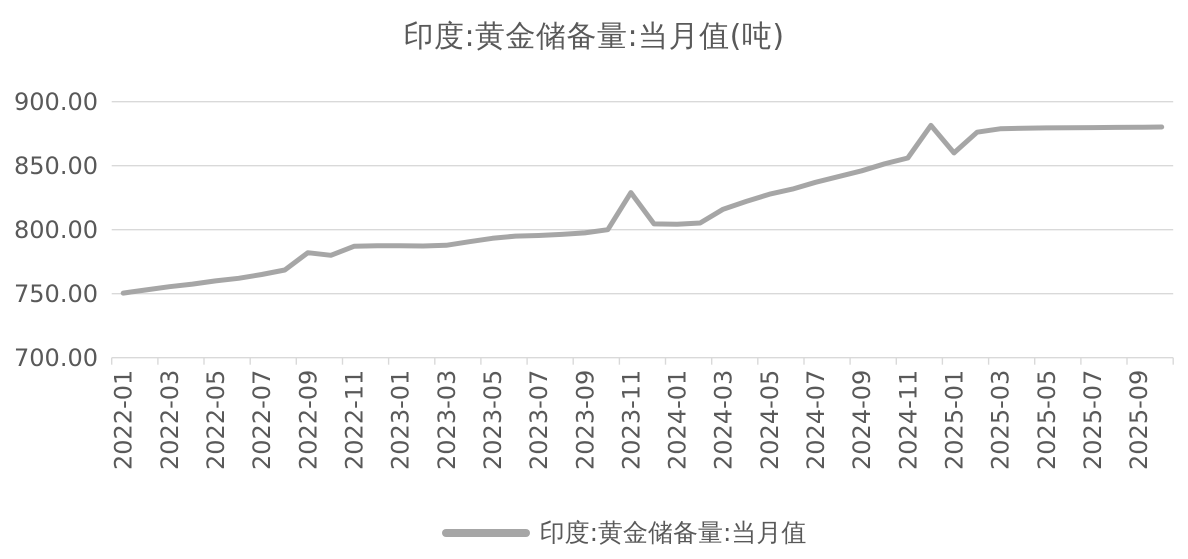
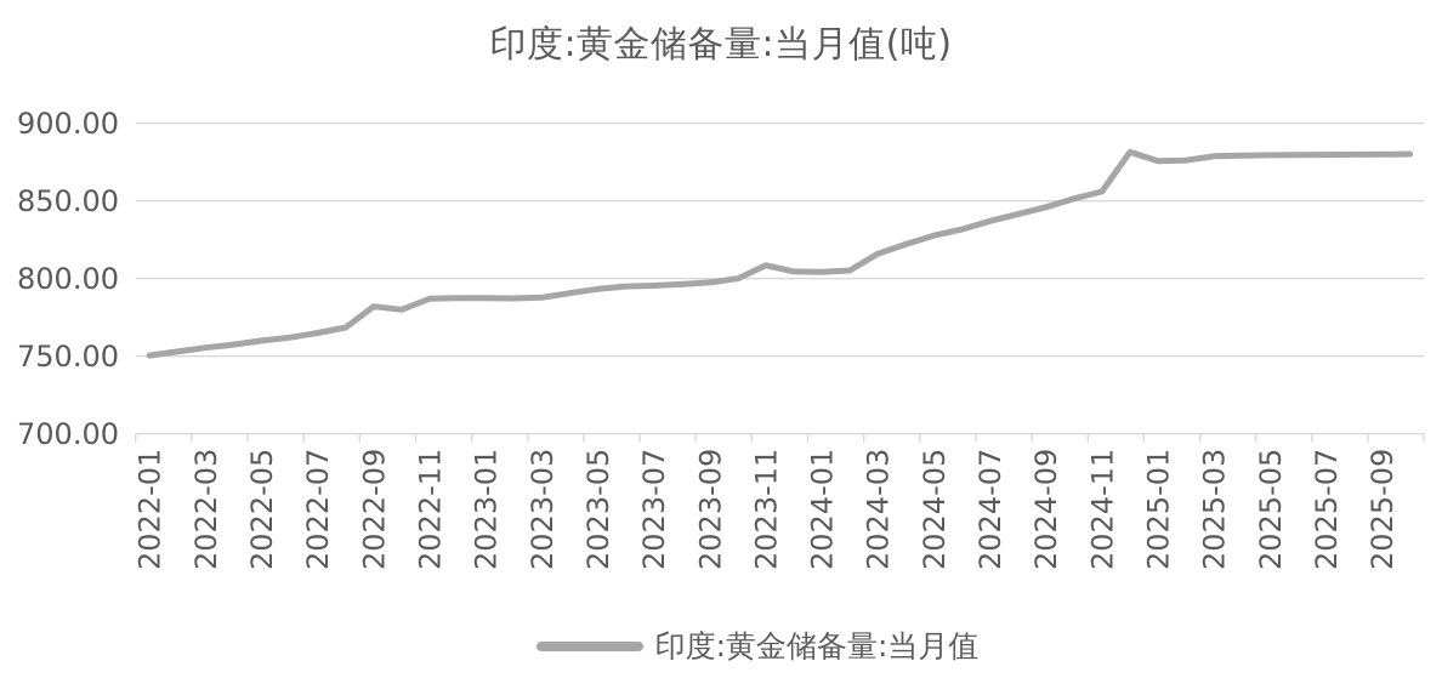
2023-11: 829 -> 808
2025-01: 860 -> 876
